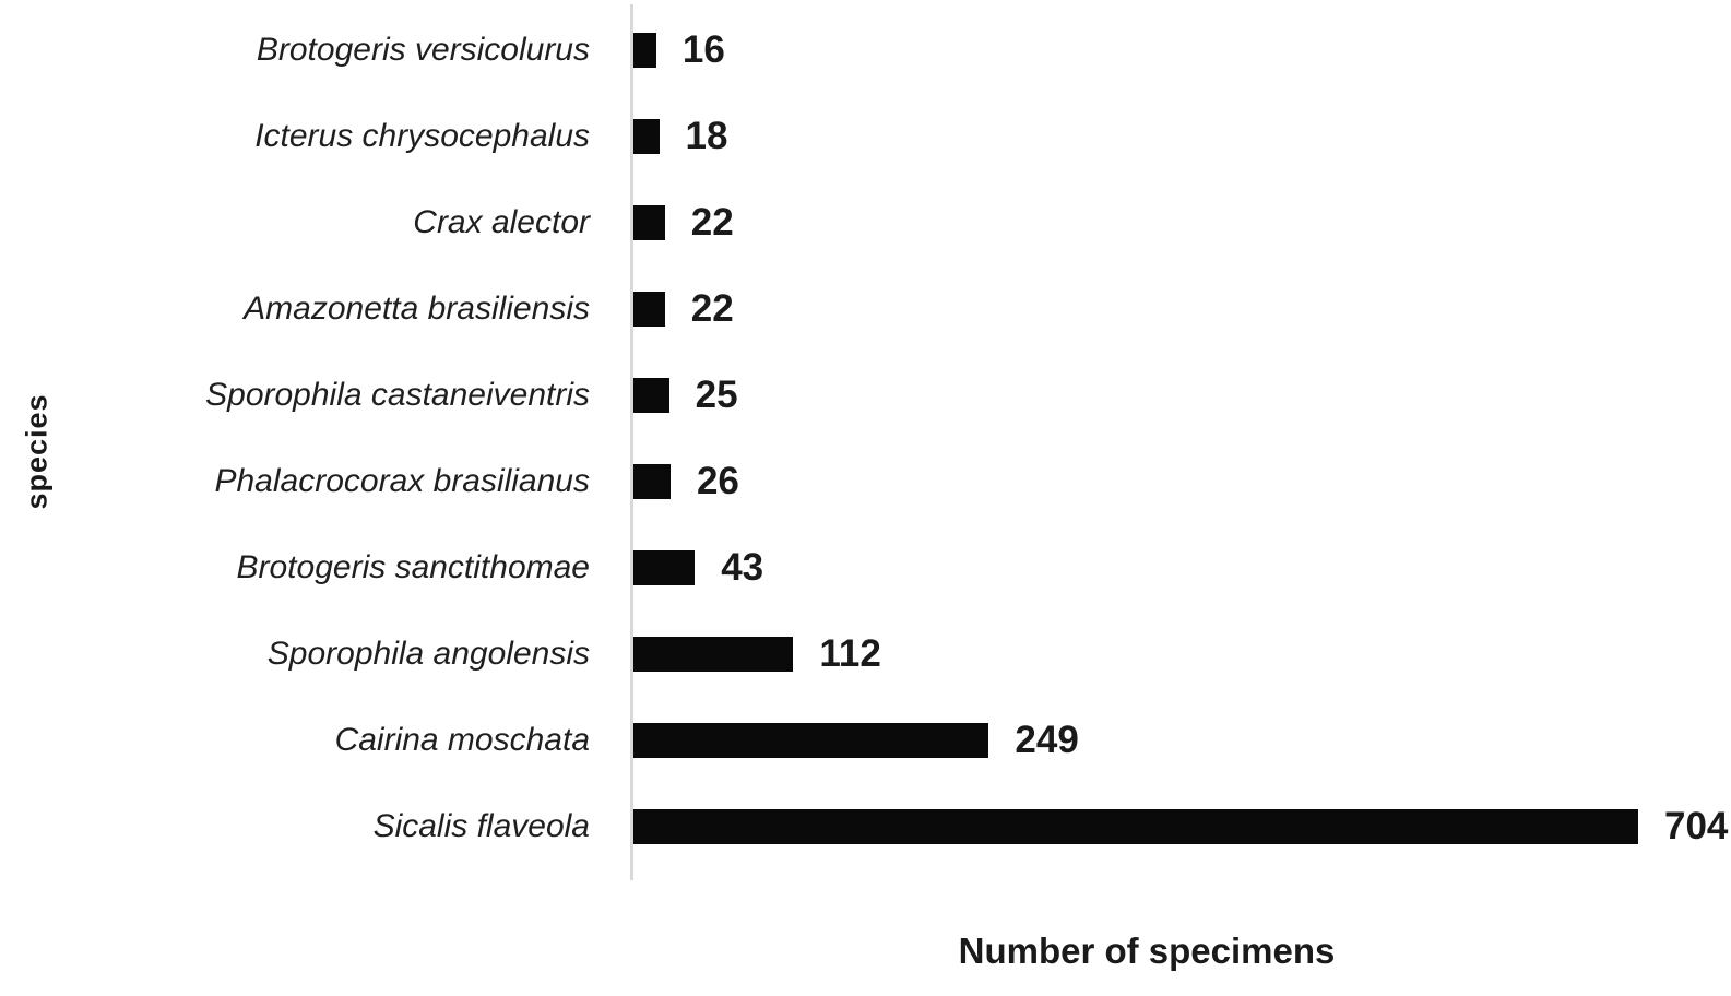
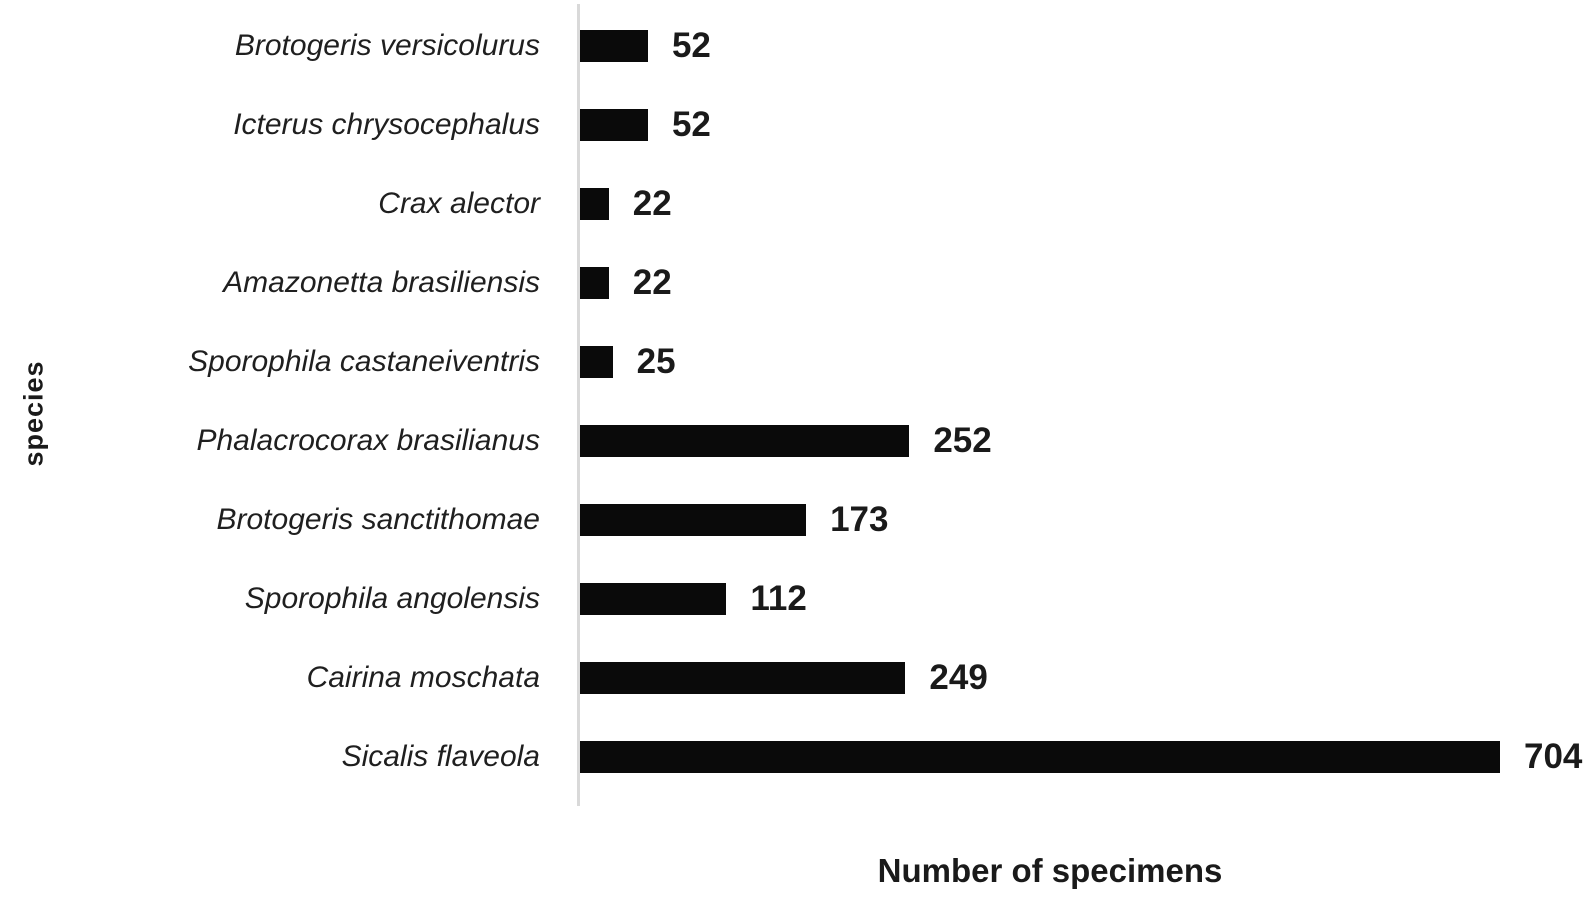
Brotogeris versicolurus: 16 -> 52
Icterus chrysocephalus: 18 -> 52
Phalacrocorax brasilianus: 26 -> 252
Brotogeris sanctithomae: 43 -> 173
